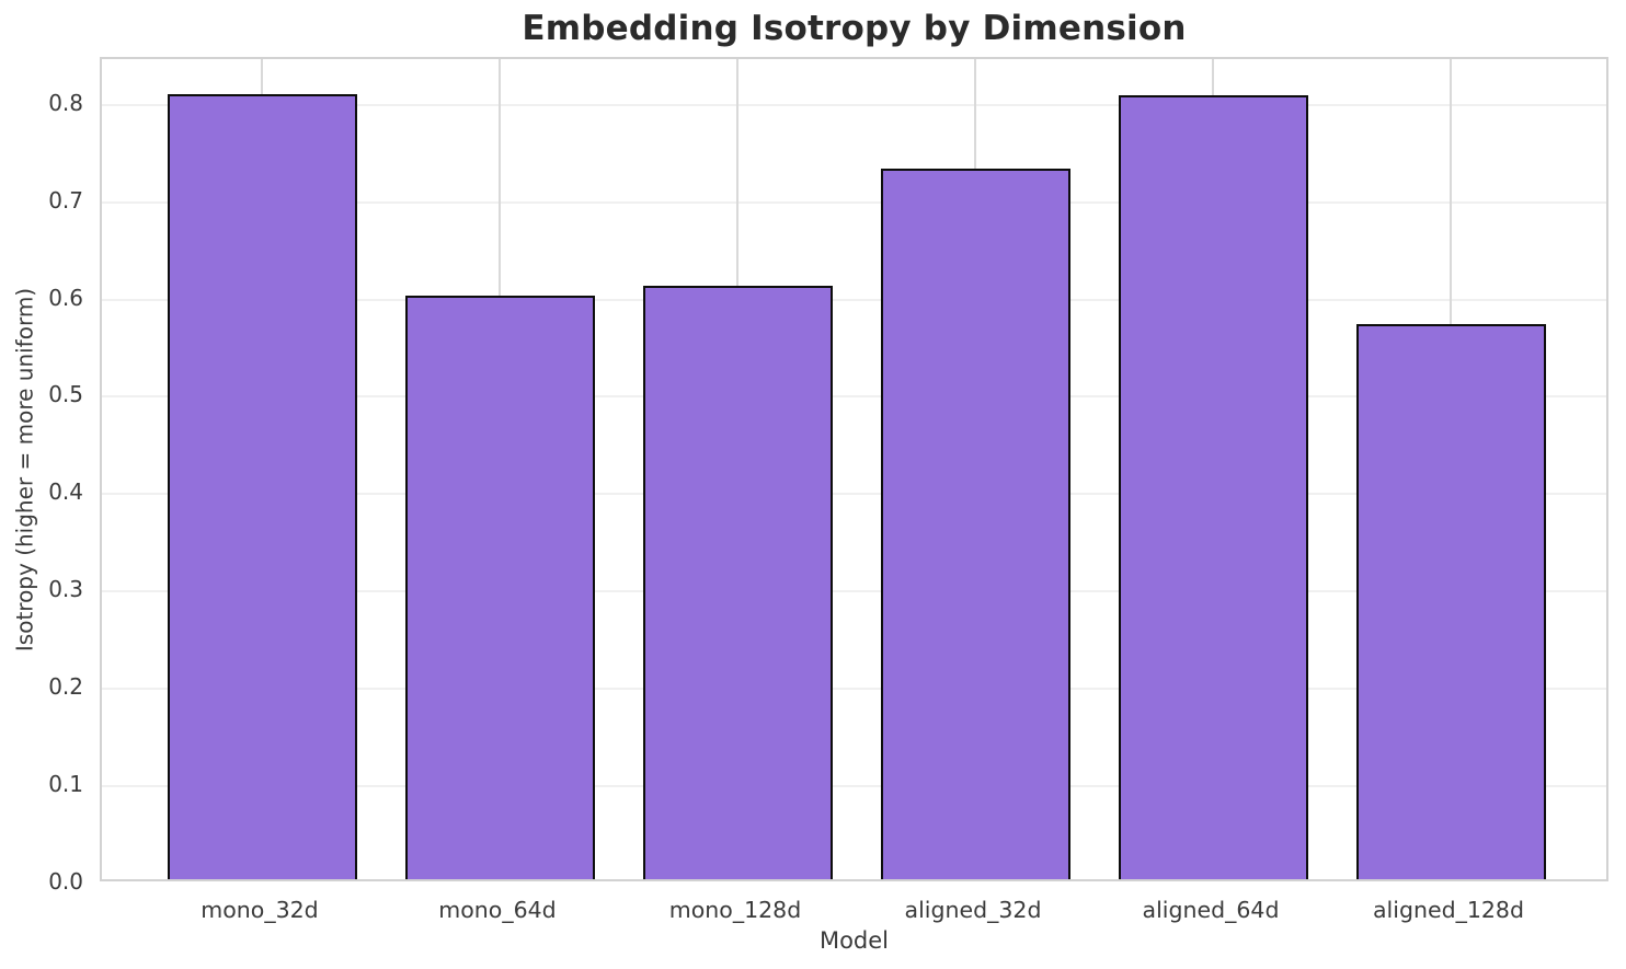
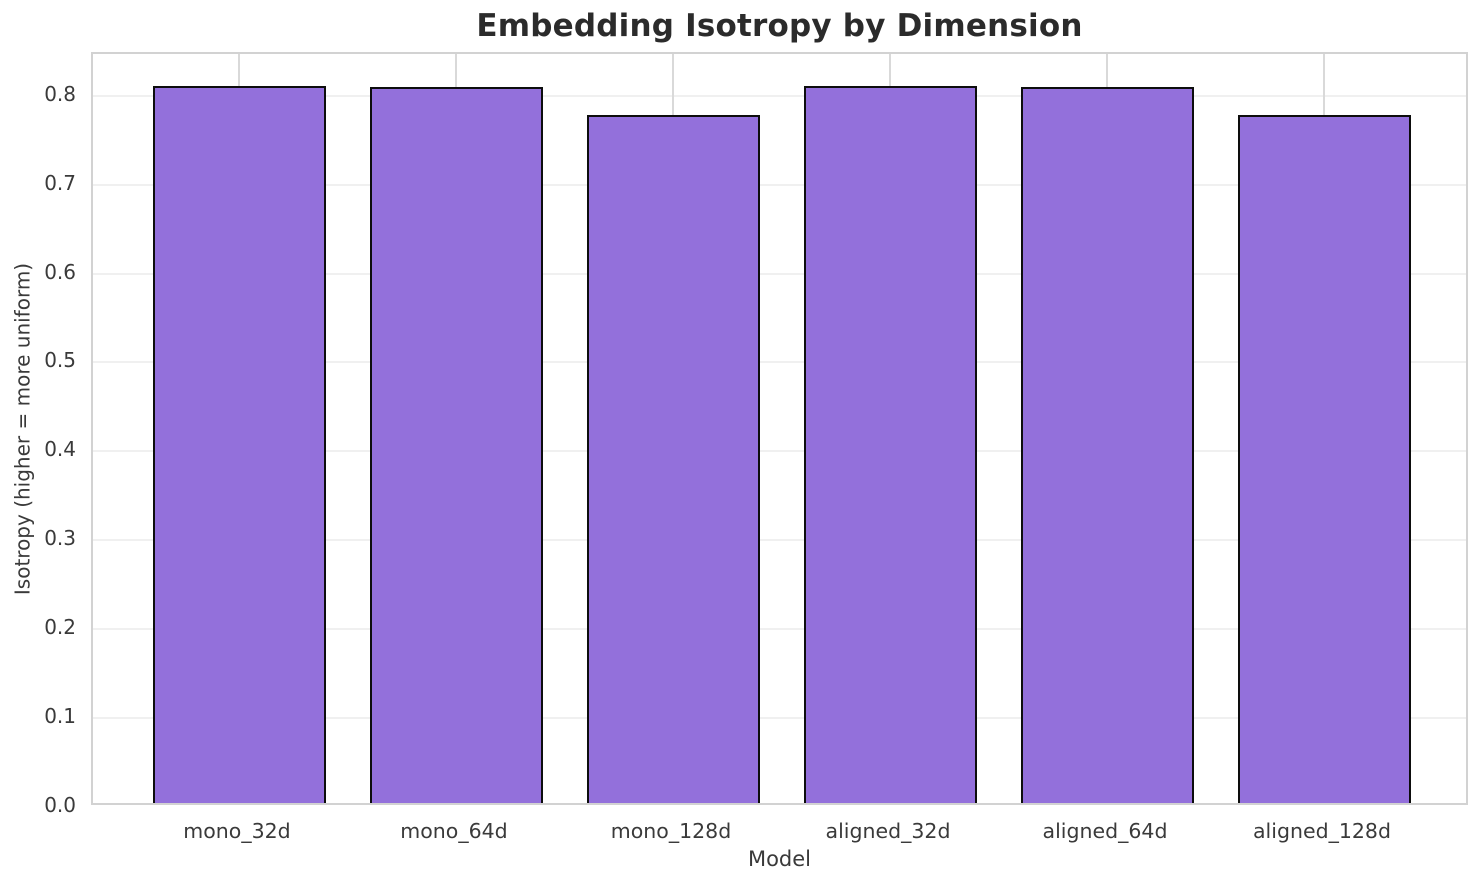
mono_64d: 0.60 -> 0.81
mono_128d: 0.61 -> 0.77
aligned_32d: 0.73 -> 0.81
aligned_128d: 0.57 -> 0.77
